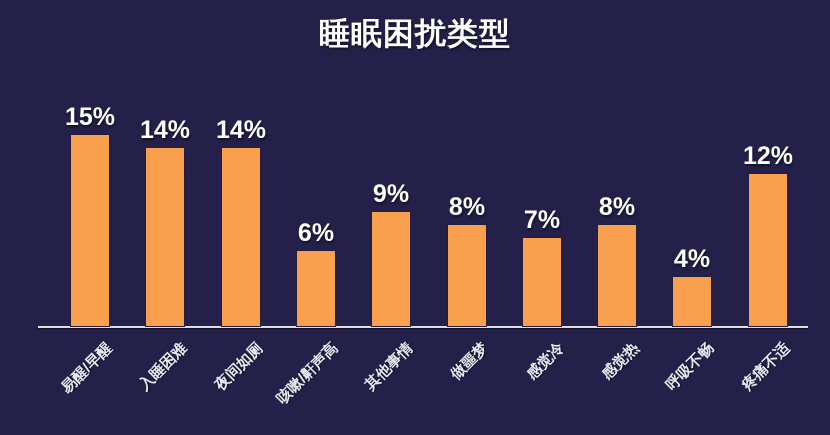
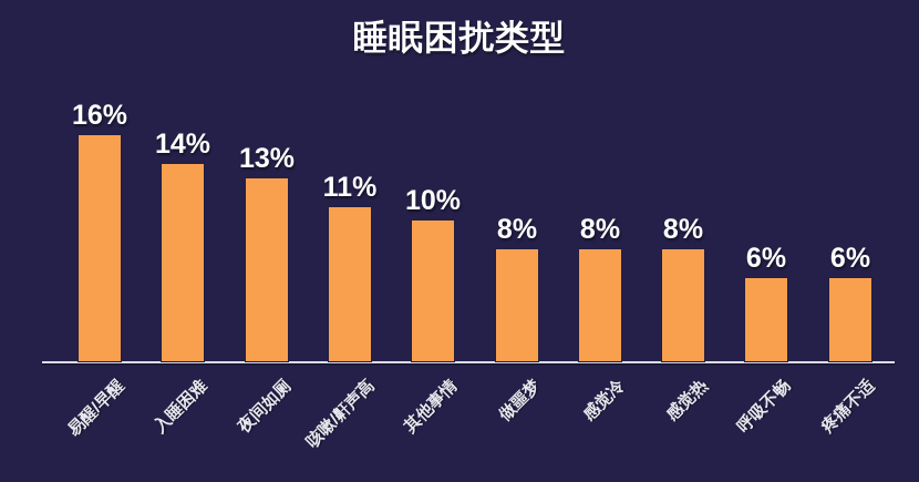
易醒/早醒: 15% -> 16%
夜间如厕: 14% -> 13%
咳嗽/鼾声高: 6% -> 11%
其他事情: 9% -> 10%
感觉冷: 7% -> 8%
呼吸不畅: 4% -> 6%
疼痛不适: 12% -> 6%
